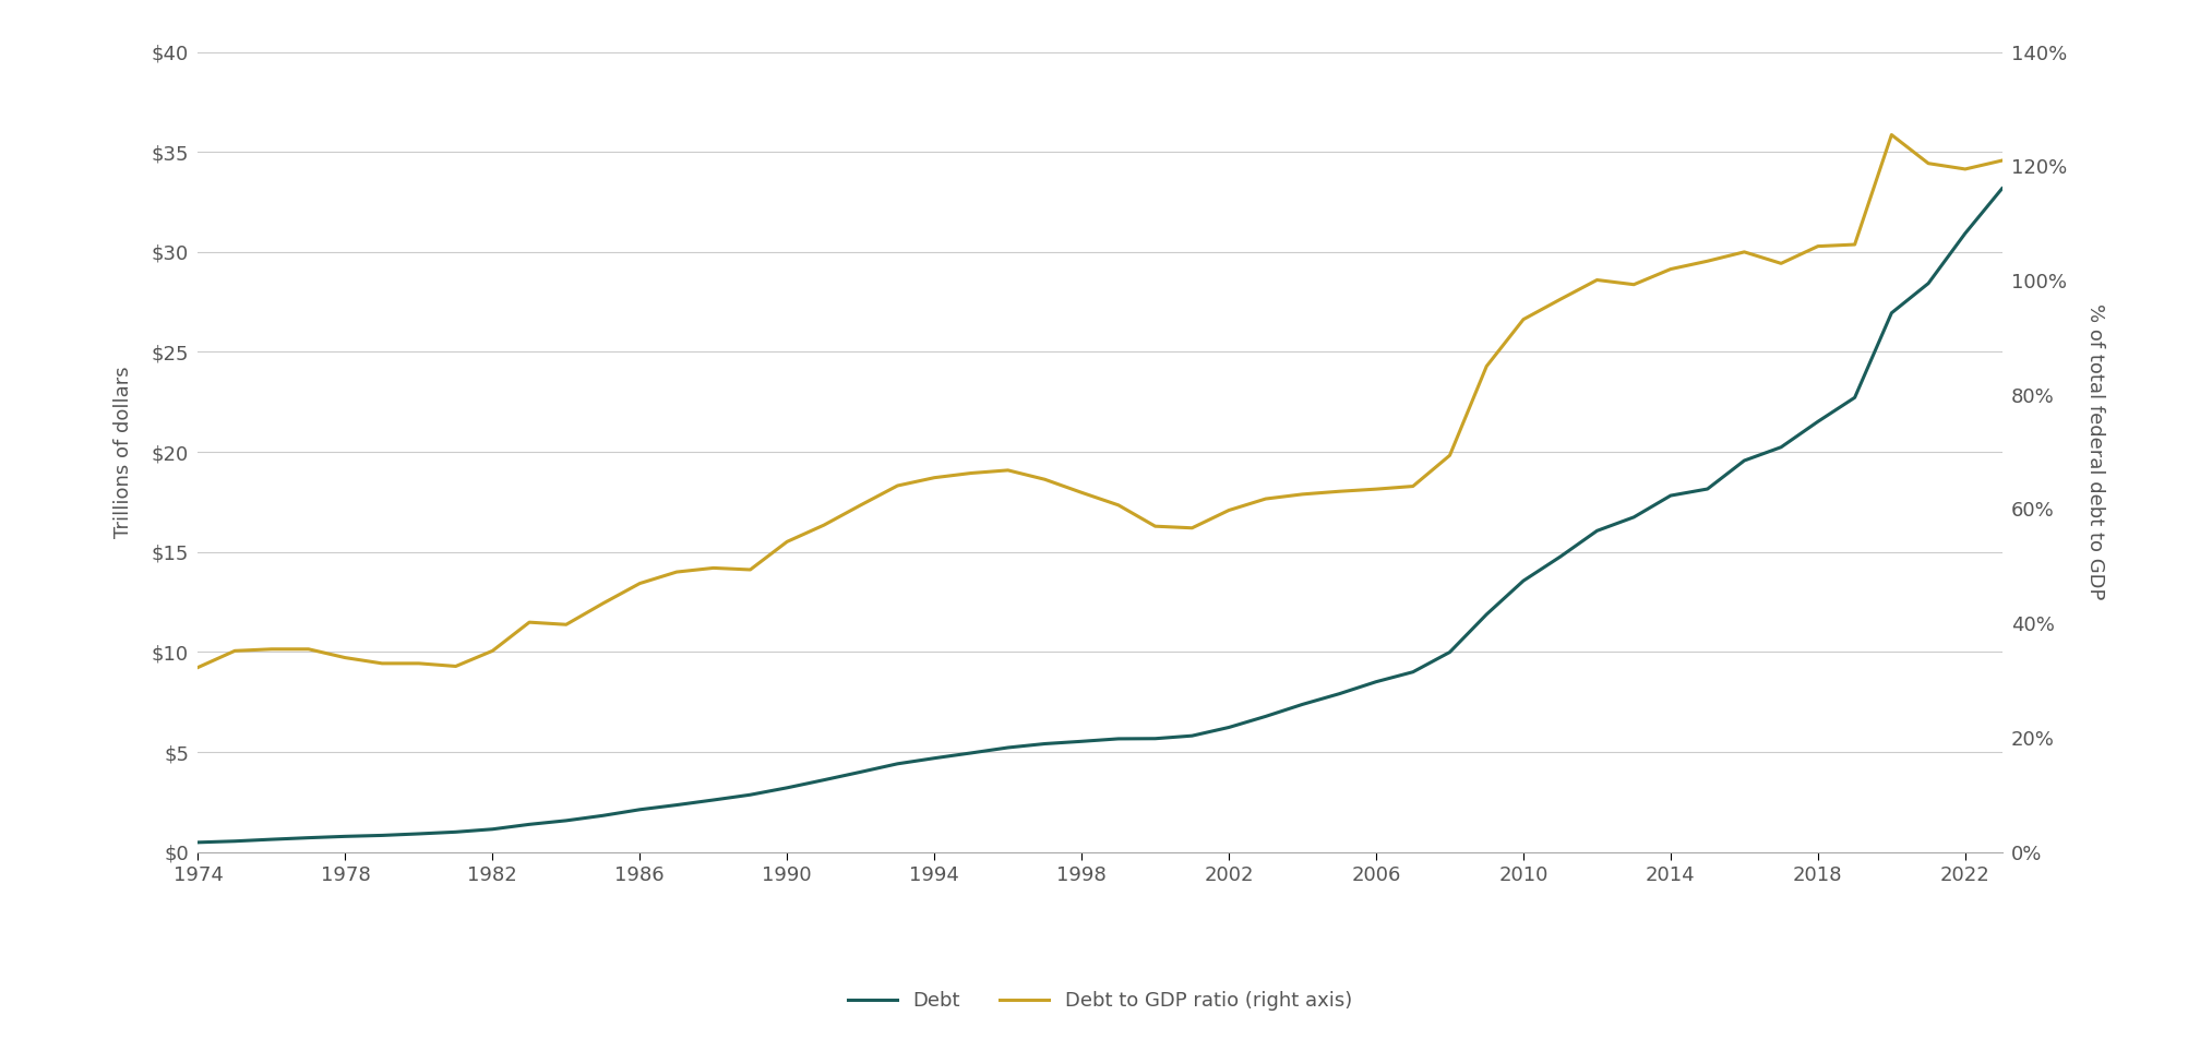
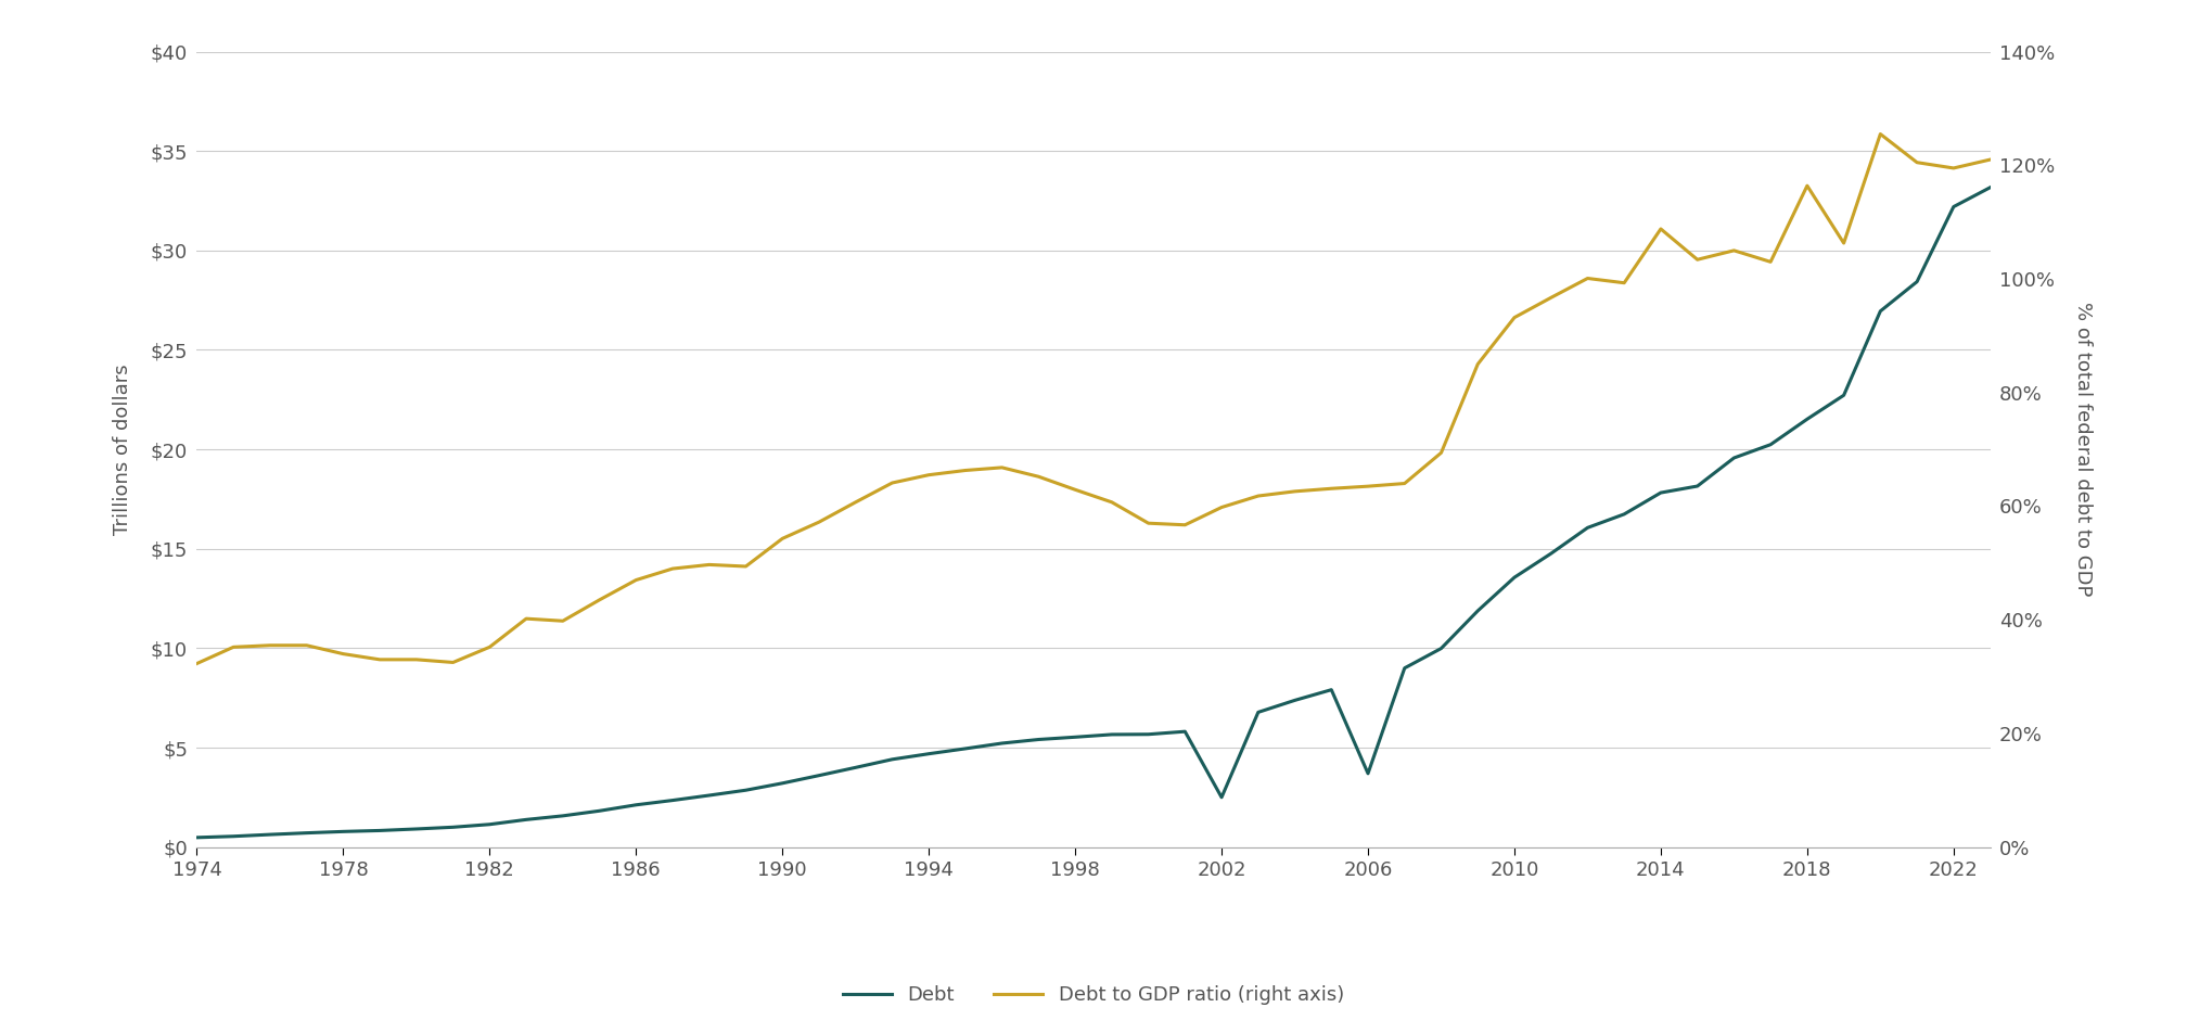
Debt/2002: $6.2 -> $2.5
Debt/2006: $8.5 -> $3.7
Debt to GDP ratio (right axis)/2014: 102.0% -> 108.8%
Debt to GDP ratio (right axis)/2018: 106.0% -> 116.4%
Debt/2022: $30.9 -> $32.2
